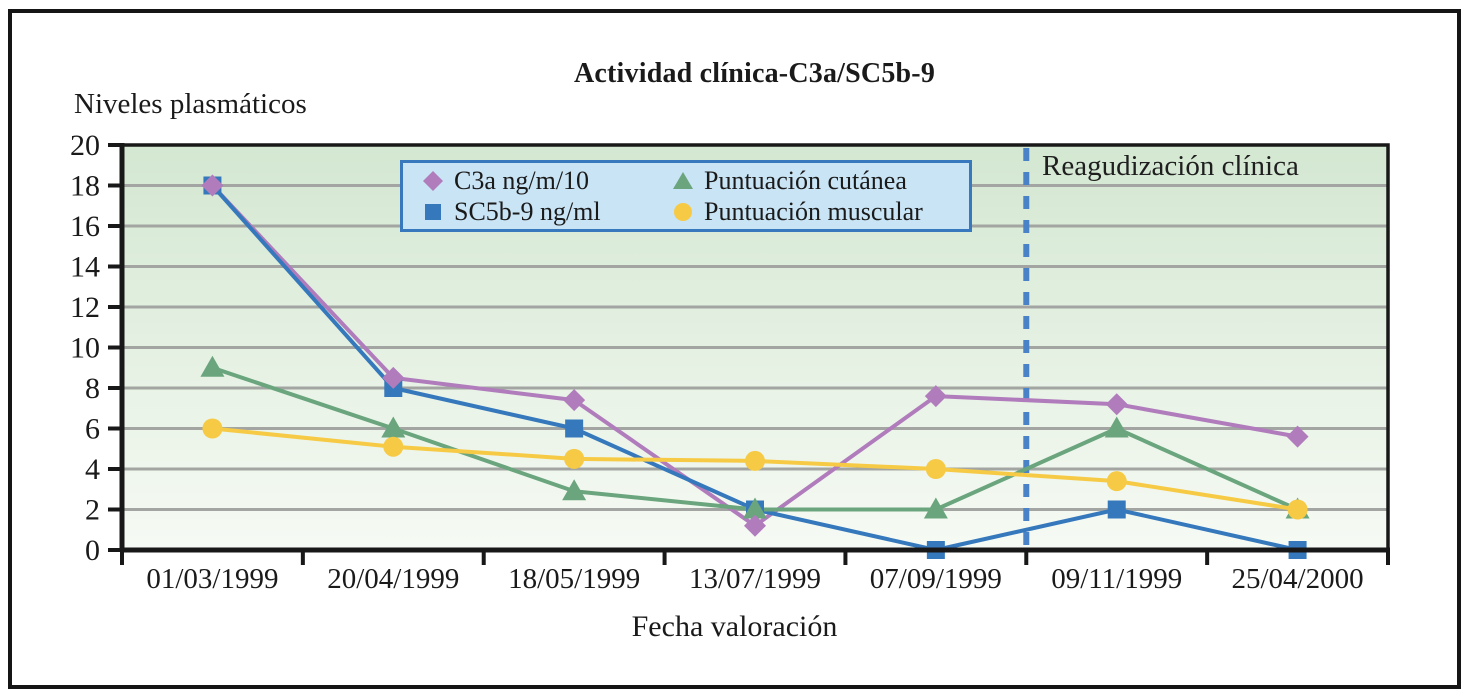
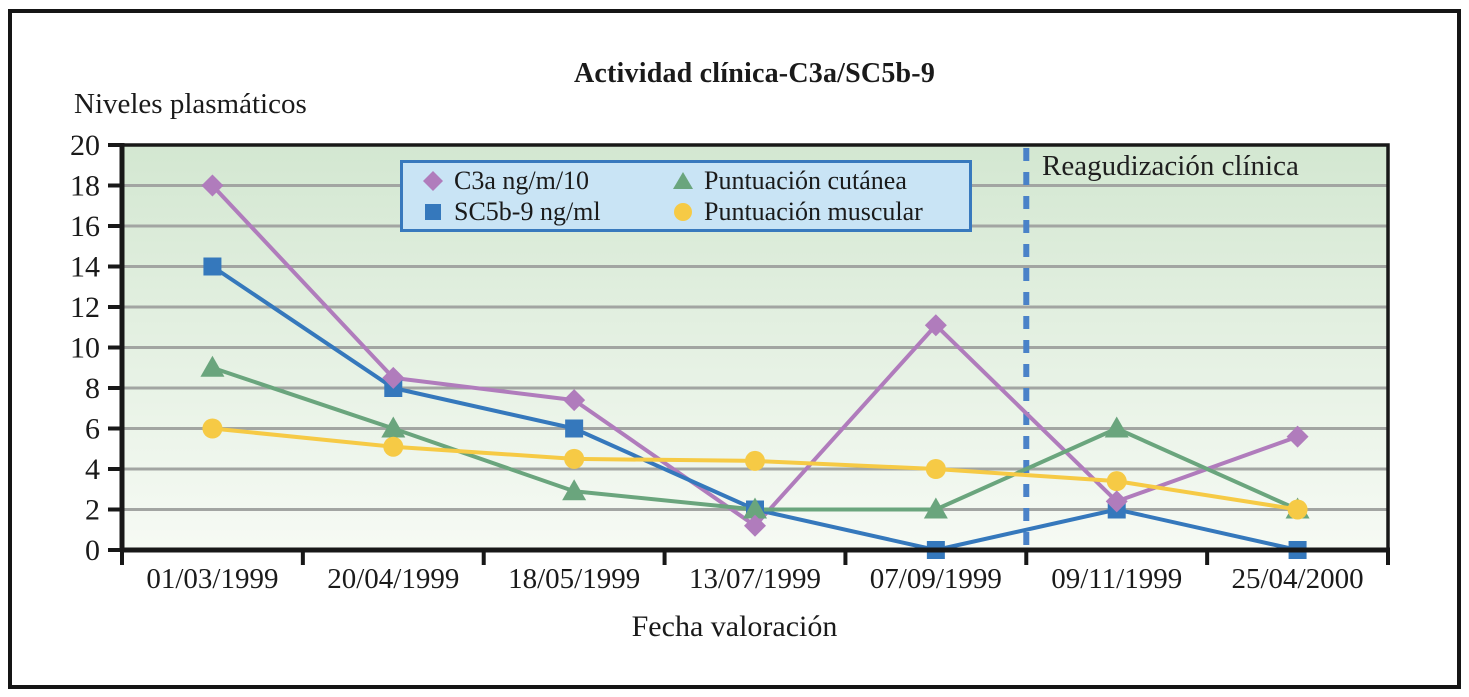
SC5b-9 ng/ml/01/03/1999: 18 -> 14
C3a ng/m/10/07/09/1999: 7.6 -> 11.1
C3a ng/m/10/09/11/1999: 7.2 -> 2.4
